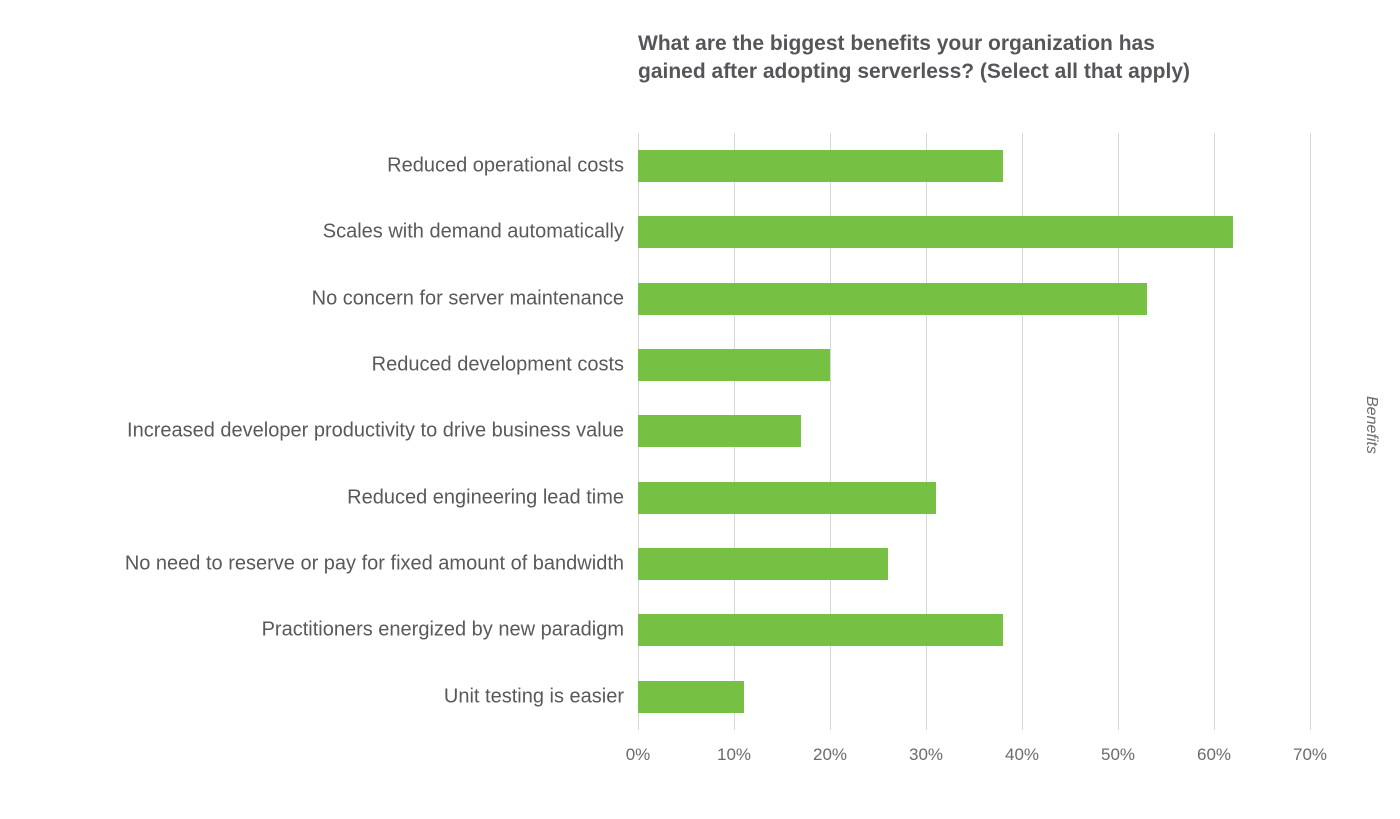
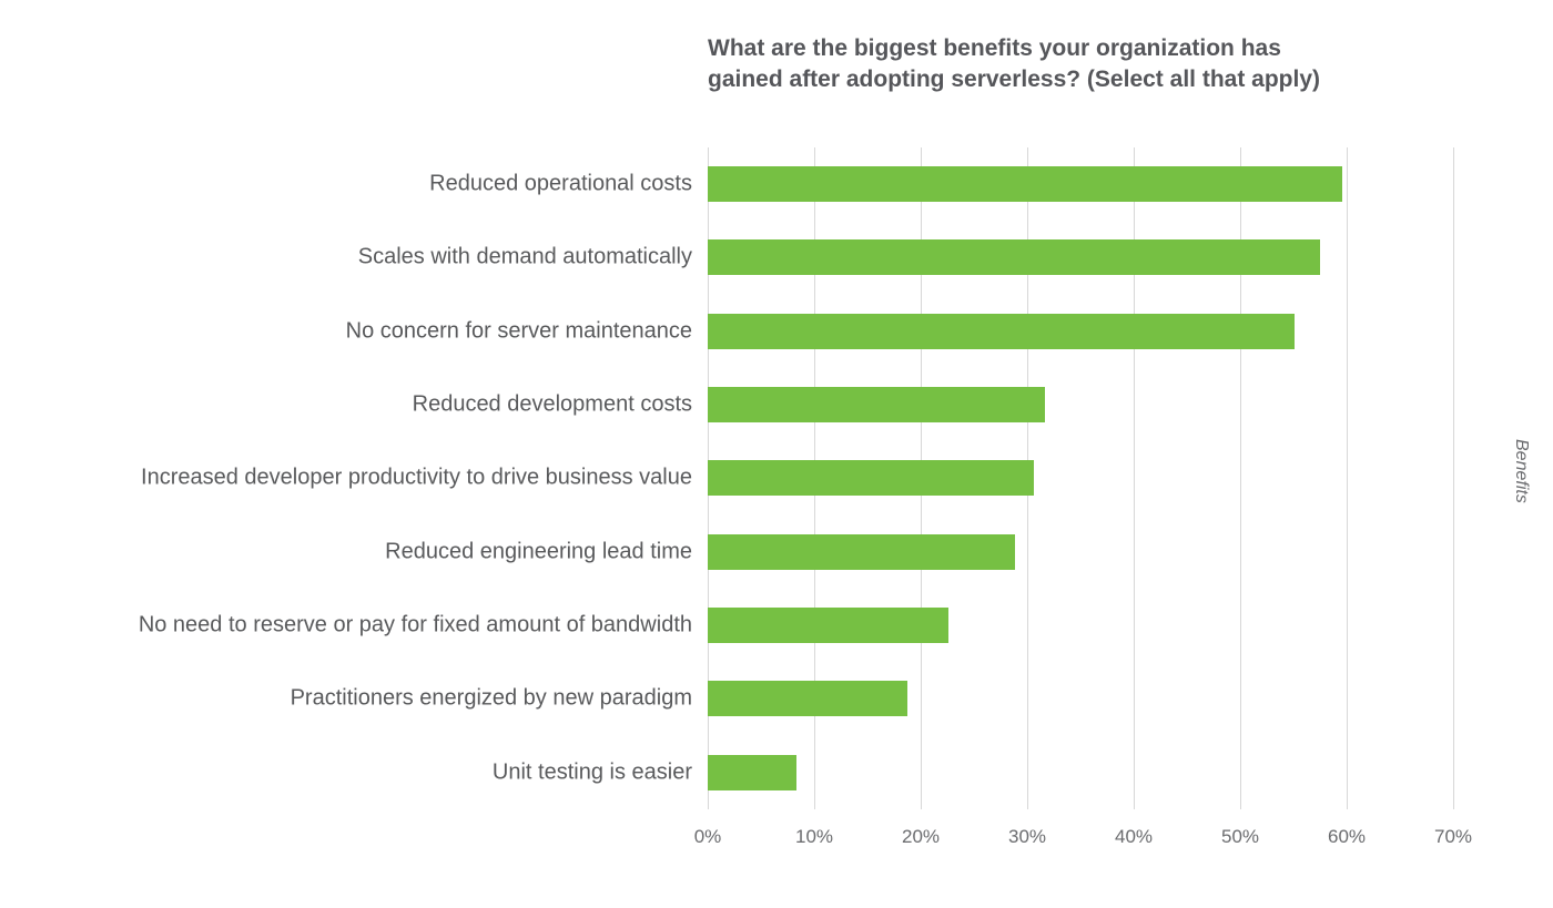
Reduced operational costs: 38% -> 60%
Scales with demand automatically: 62% -> 58%
No concern for server maintenance: 53% -> 55%
Reduced development costs: 20% -> 32%
Increased developer productivity to drive business value: 17% -> 31%
Reduced engineering lead time: 31% -> 29%
No need to reserve or pay for fixed amount of bandwidth: 26% -> 23%
Practitioners energized by new paradigm: 38% -> 19%
Unit testing is easier: 11% -> 8%
